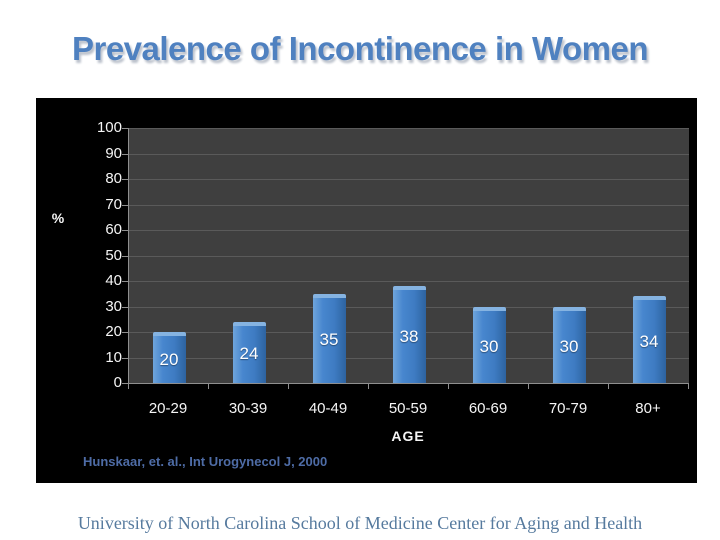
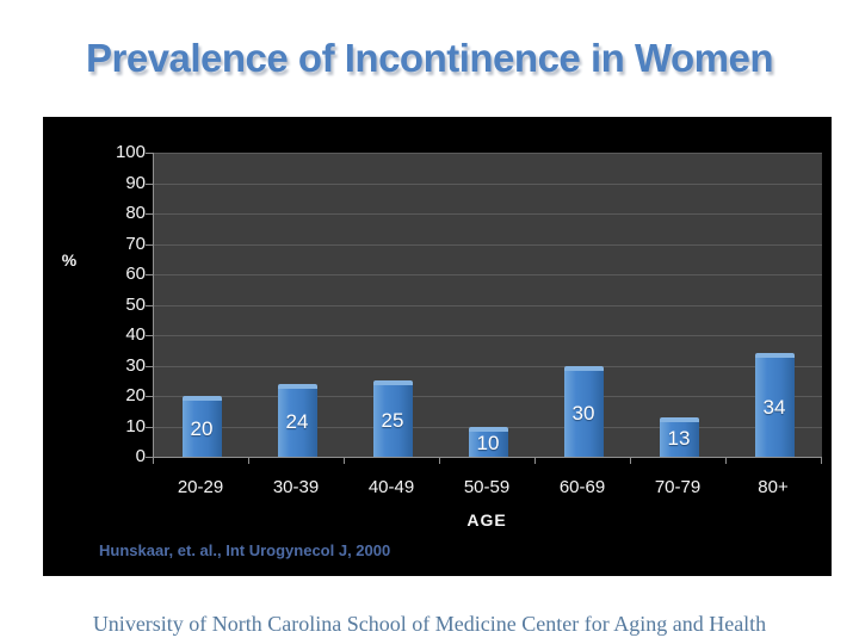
40-49: 35 -> 25
50-59: 38 -> 10
70-79: 30 -> 13
